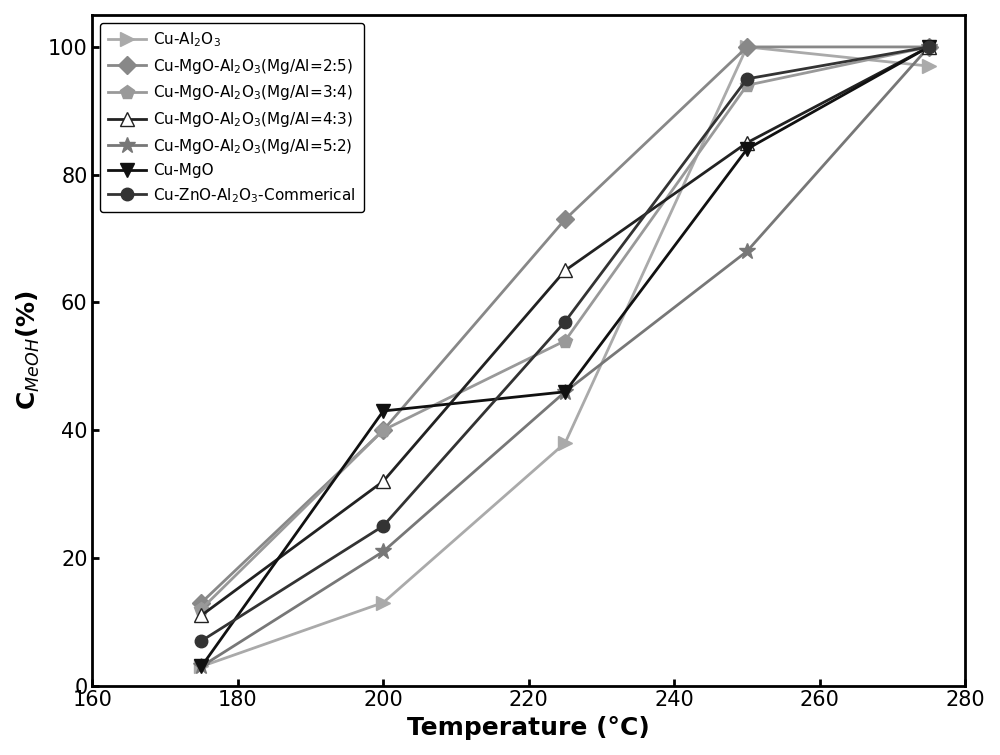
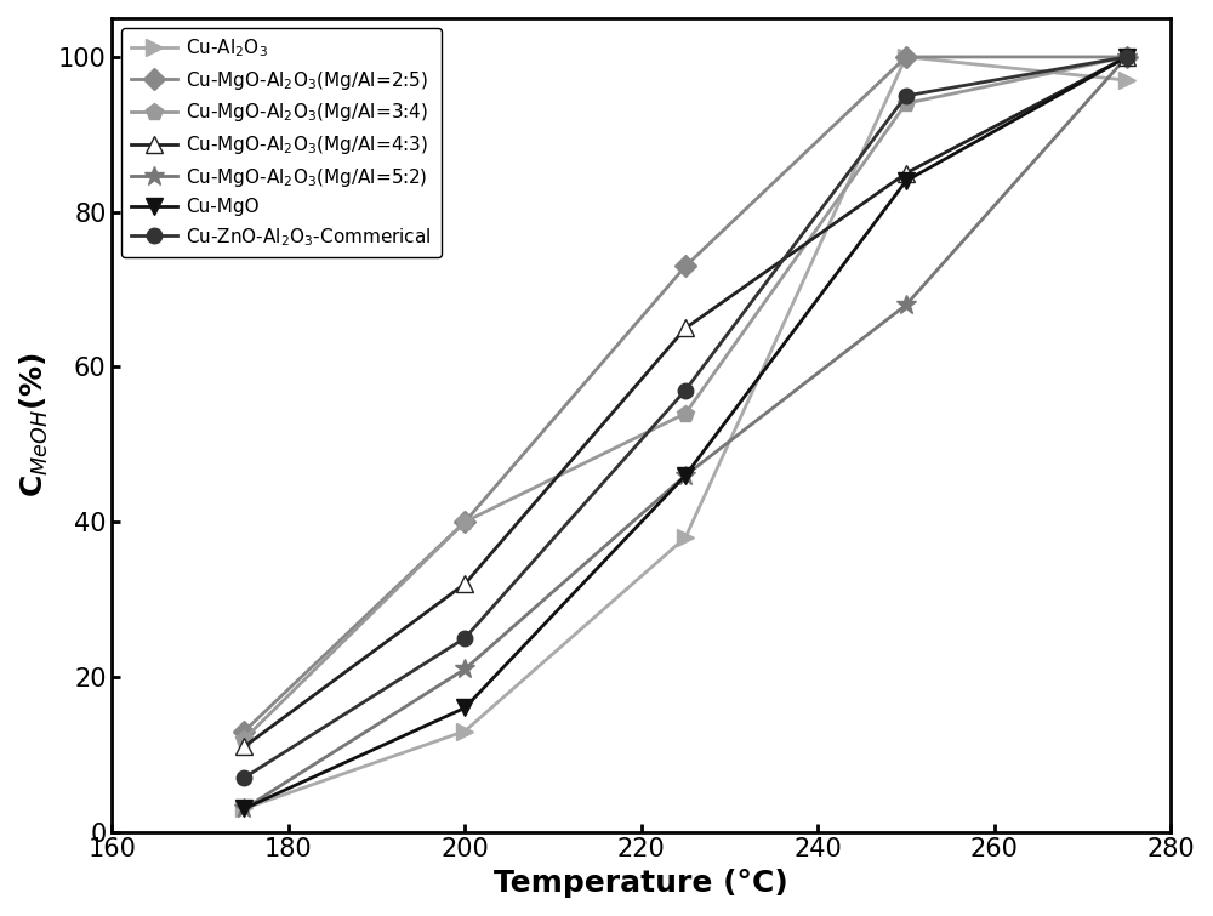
Cu-MgO/200: 43 -> 16
